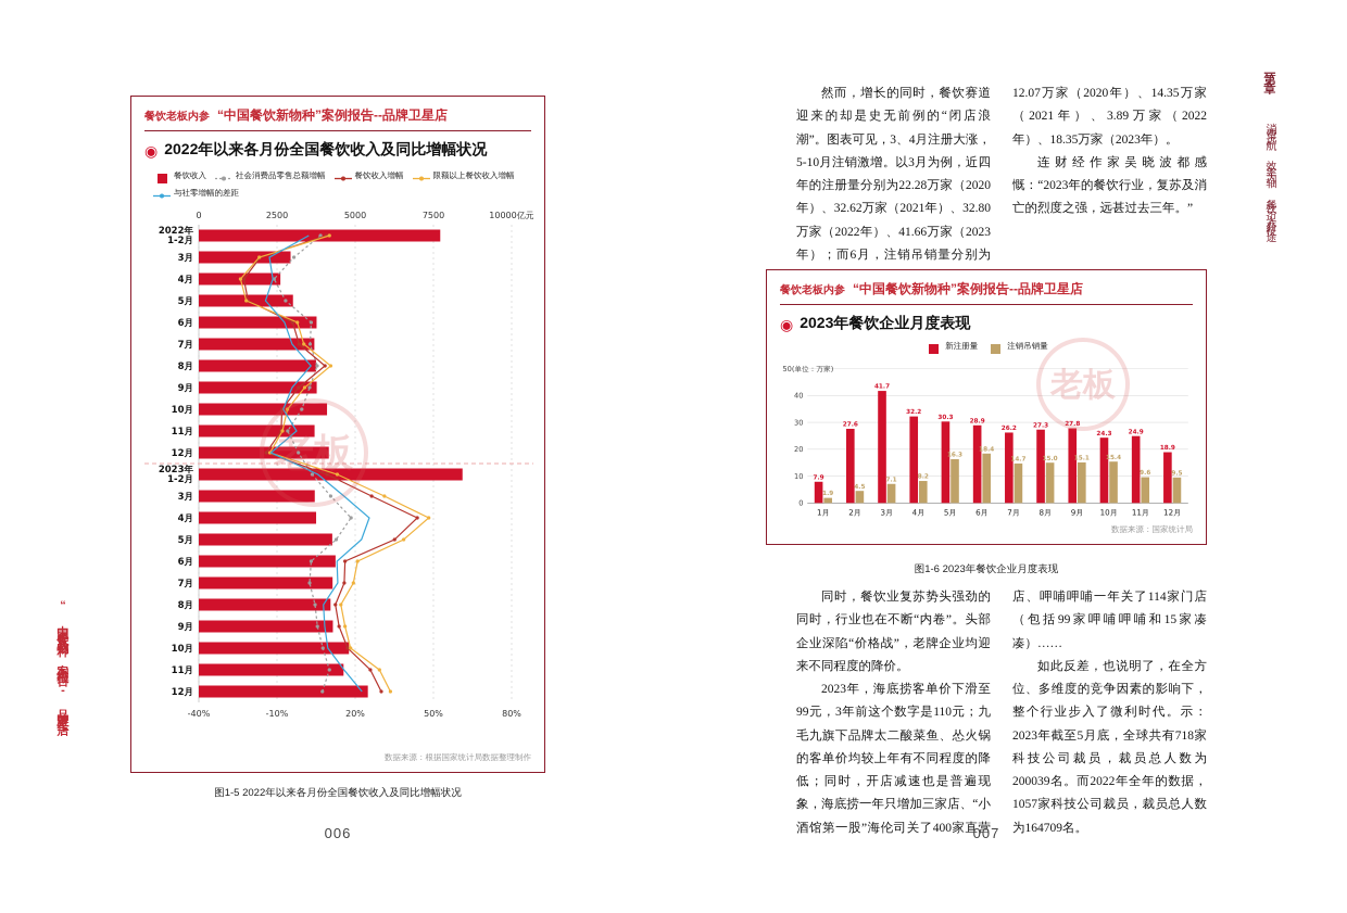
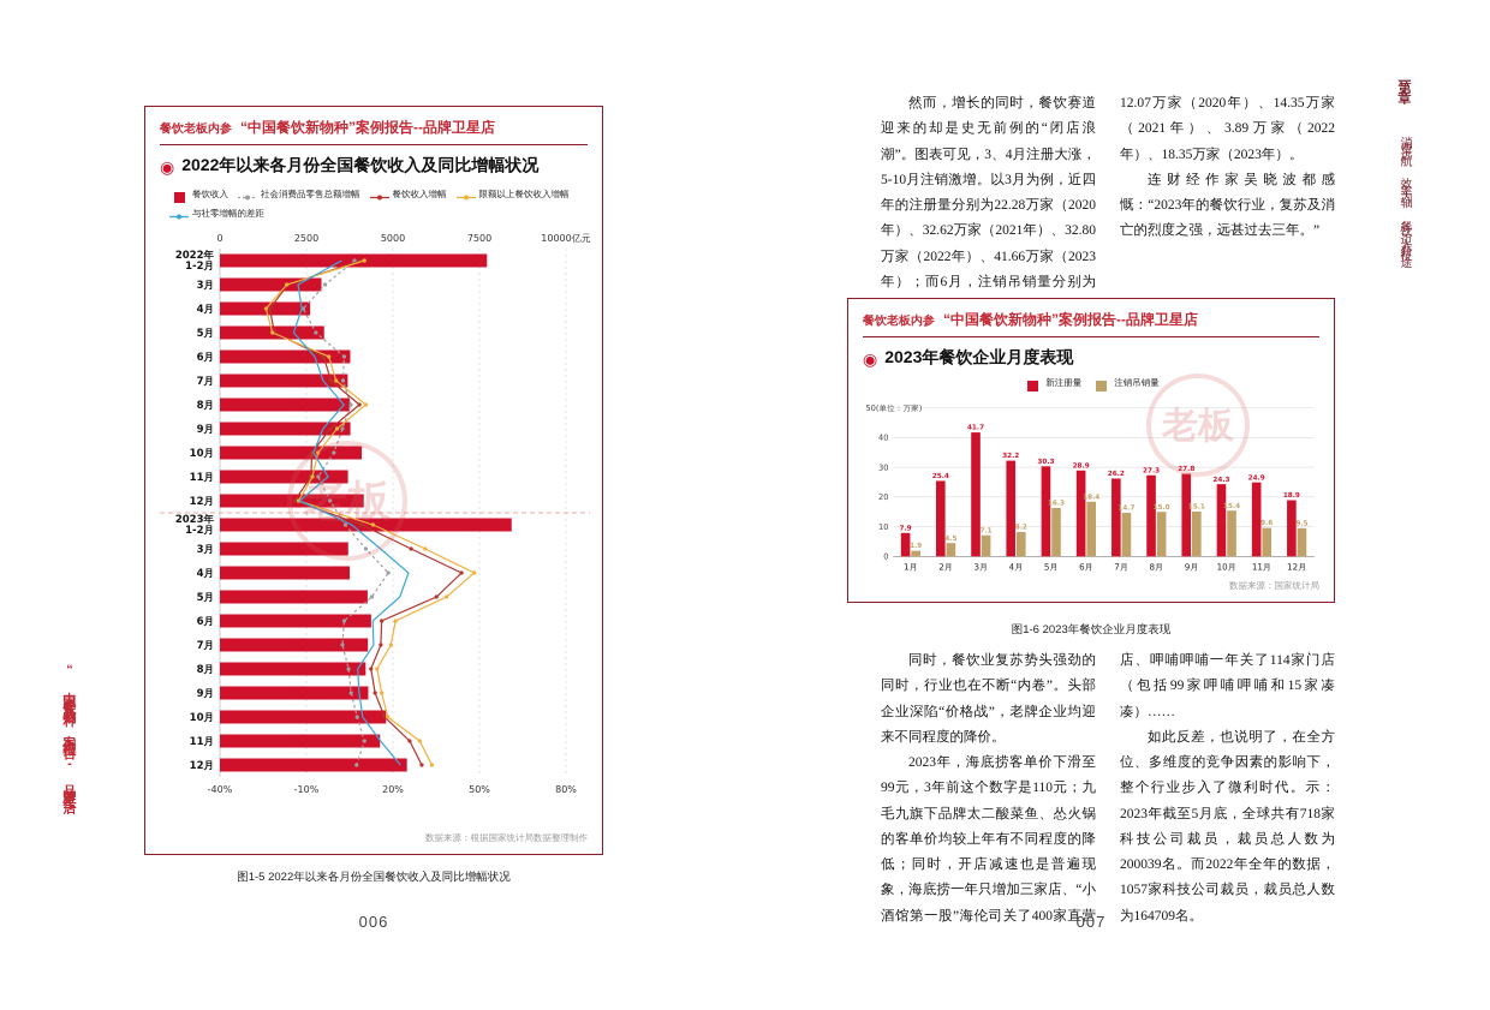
2023年餐饮企业月度表现/新注册量/2月: 27.6 -> 25.4
